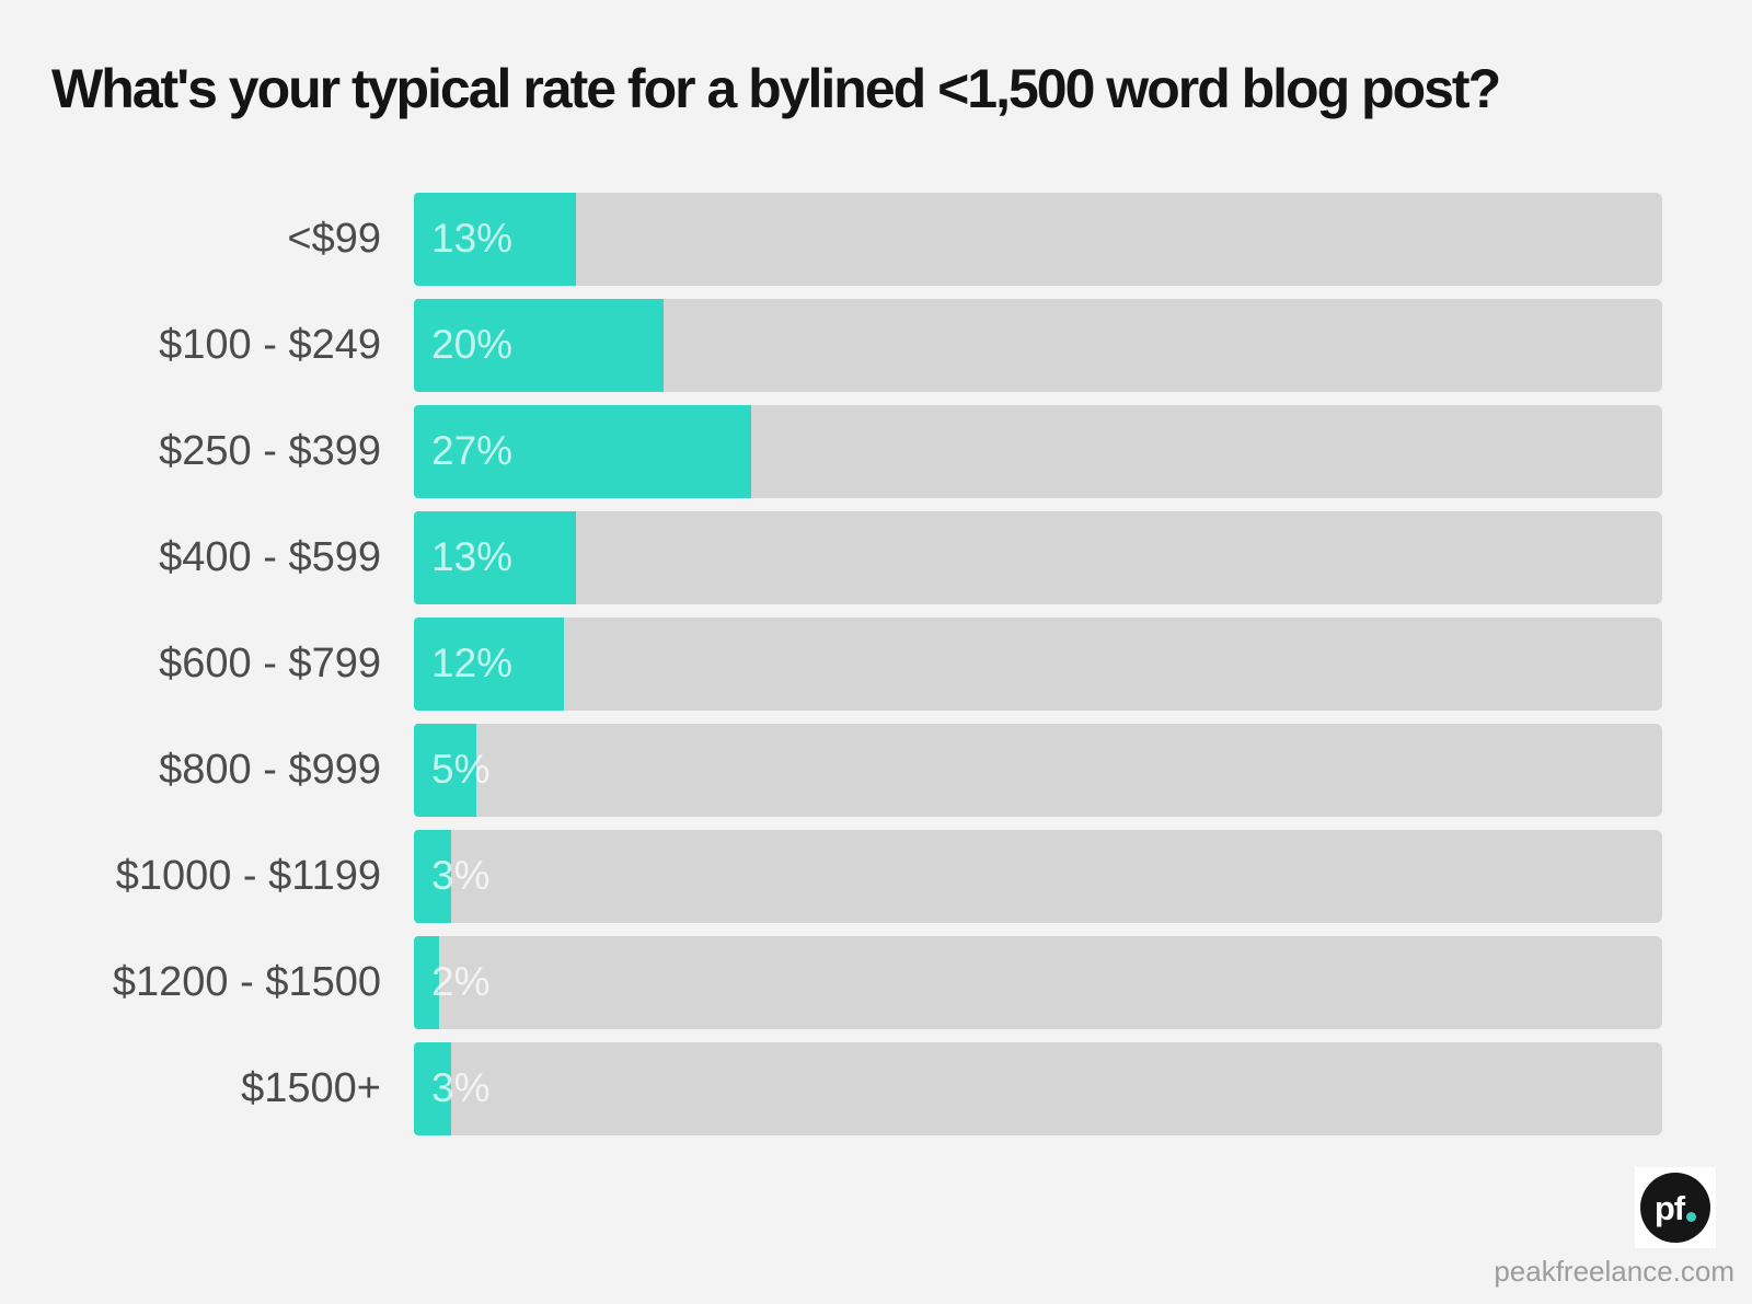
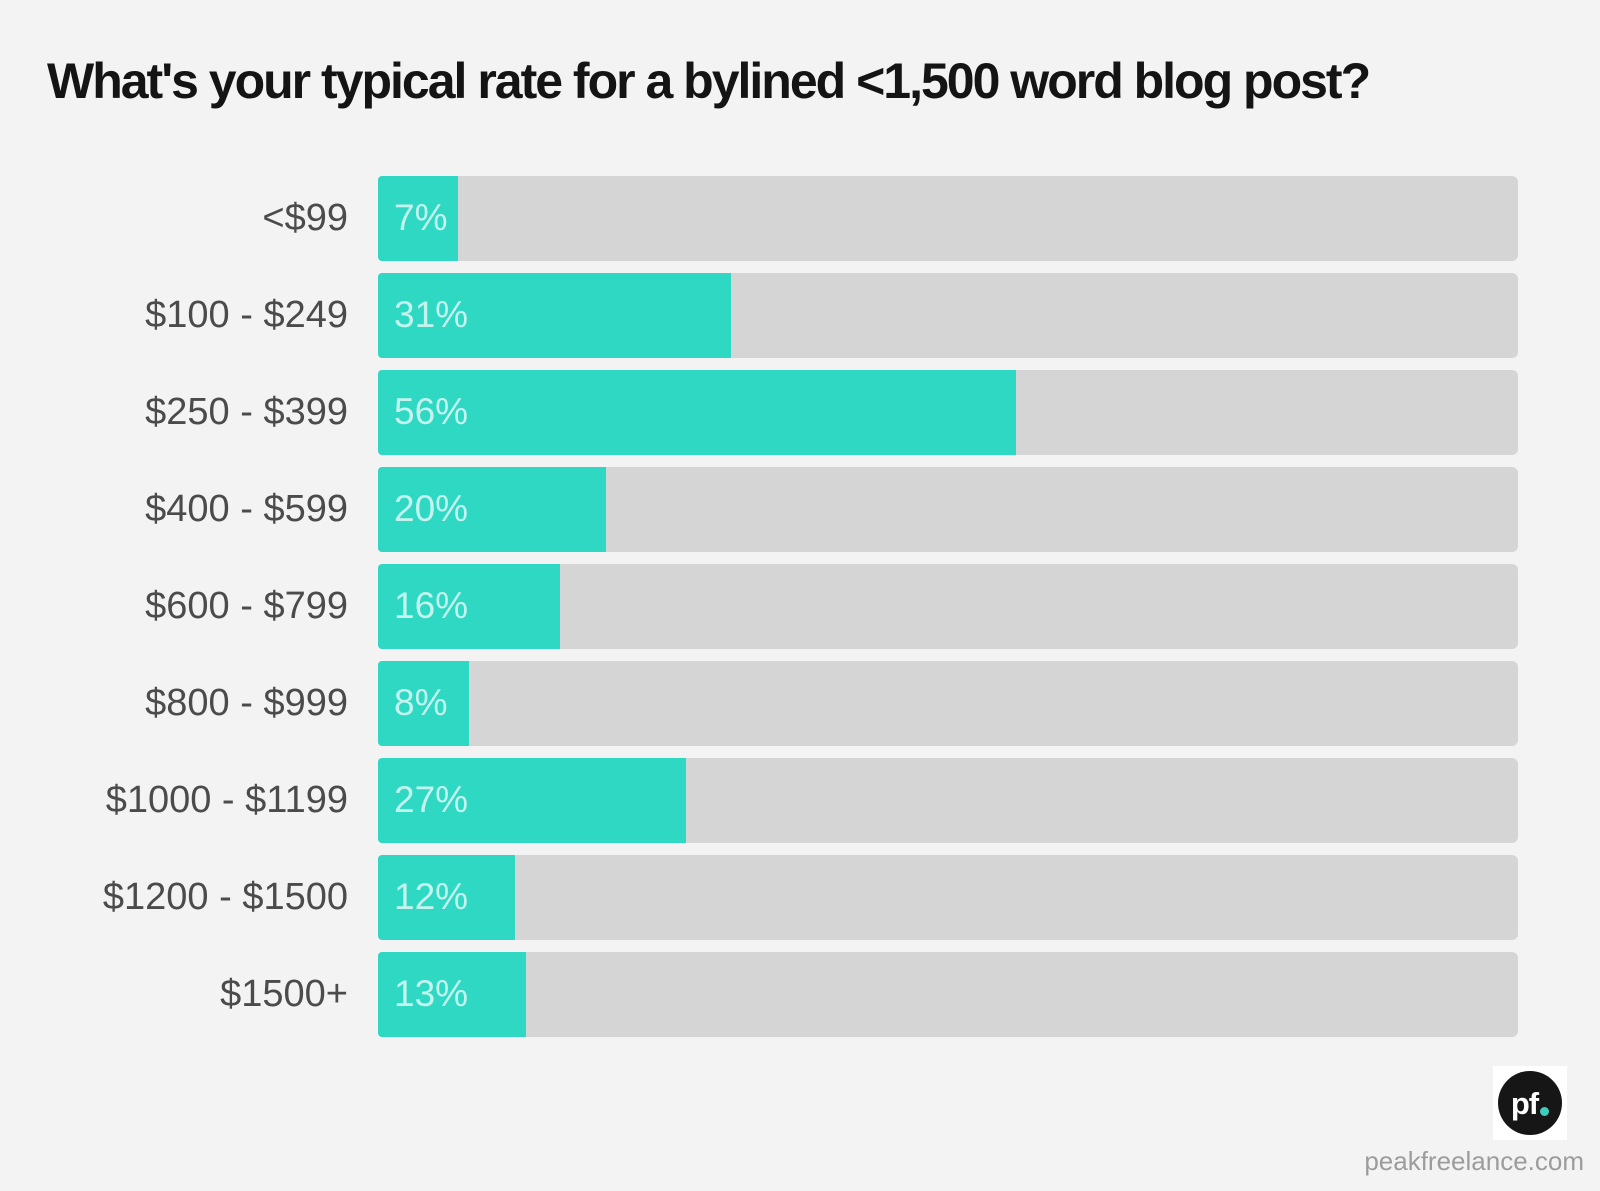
<$99: 13% -> 7%
$100 - $249: 20% -> 31%
$250 - $399: 27% -> 56%
$400 - $599: 13% -> 20%
$600 - $799: 12% -> 16%
$800 - $999: 5% -> 8%
$1000 - $1199: 3% -> 27%
$1200 - $1500: 2% -> 12%
$1500+: 3% -> 13%
